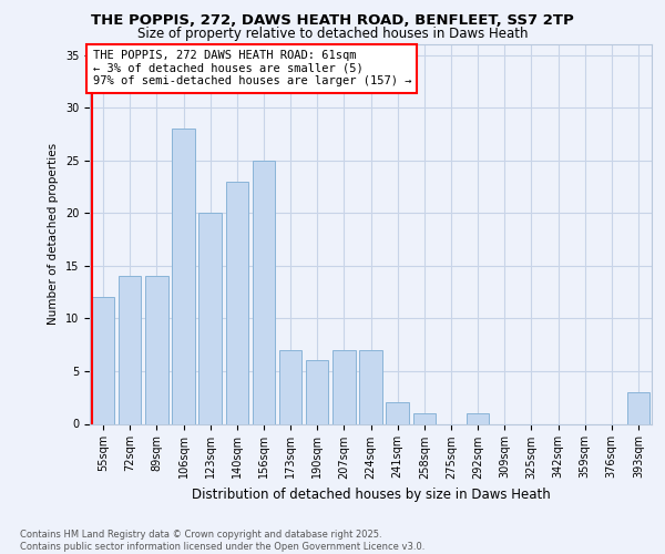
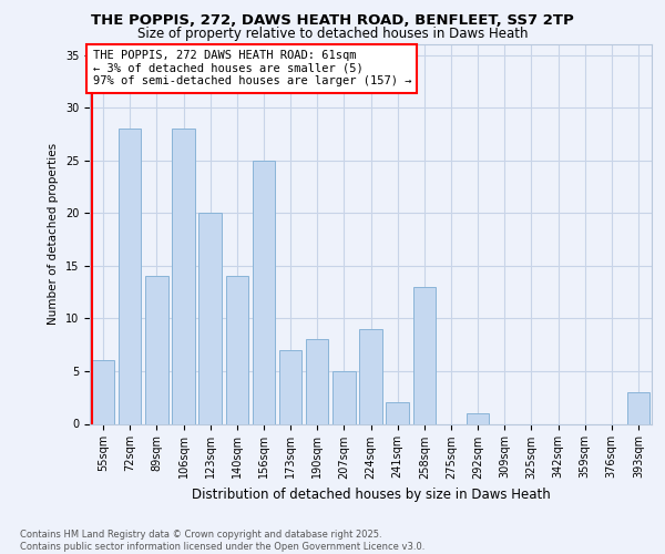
55sqm: 12 -> 6
72sqm: 14 -> 28
140sqm: 23 -> 14
190sqm: 6 -> 8
207sqm: 7 -> 5
224sqm: 7 -> 9
258sqm: 1 -> 13
